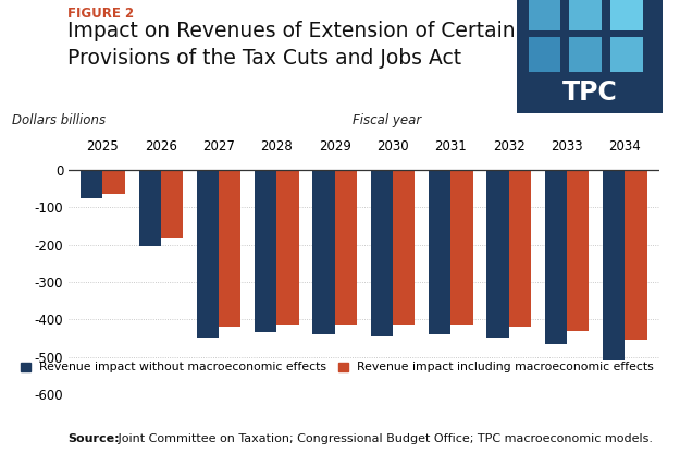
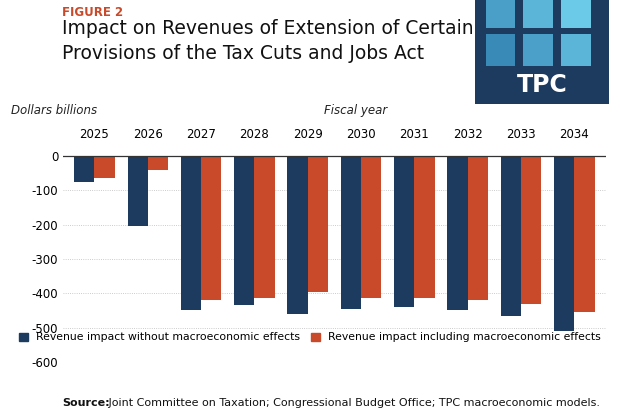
Revenue impact including macroeconomic effects/2026: -185 -> -40
Revenue impact without macroeconomic effects/2029: -440 -> -460
Revenue impact including macroeconomic effects/2029: -415 -> -395
